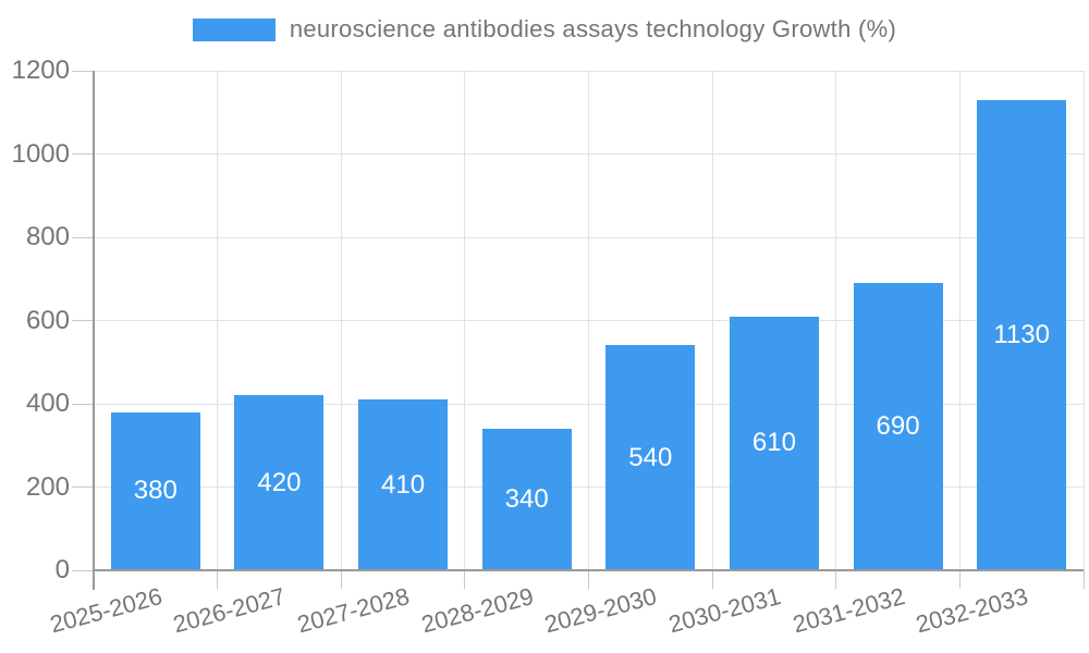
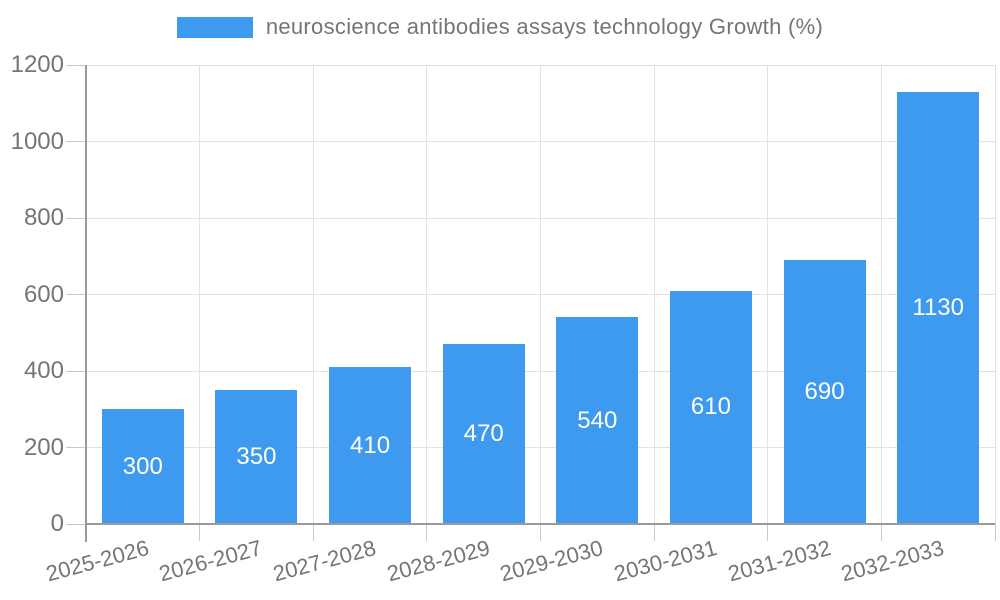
2025-2026: 380 -> 300
2026-2027: 420 -> 350
2028-2029: 340 -> 470
